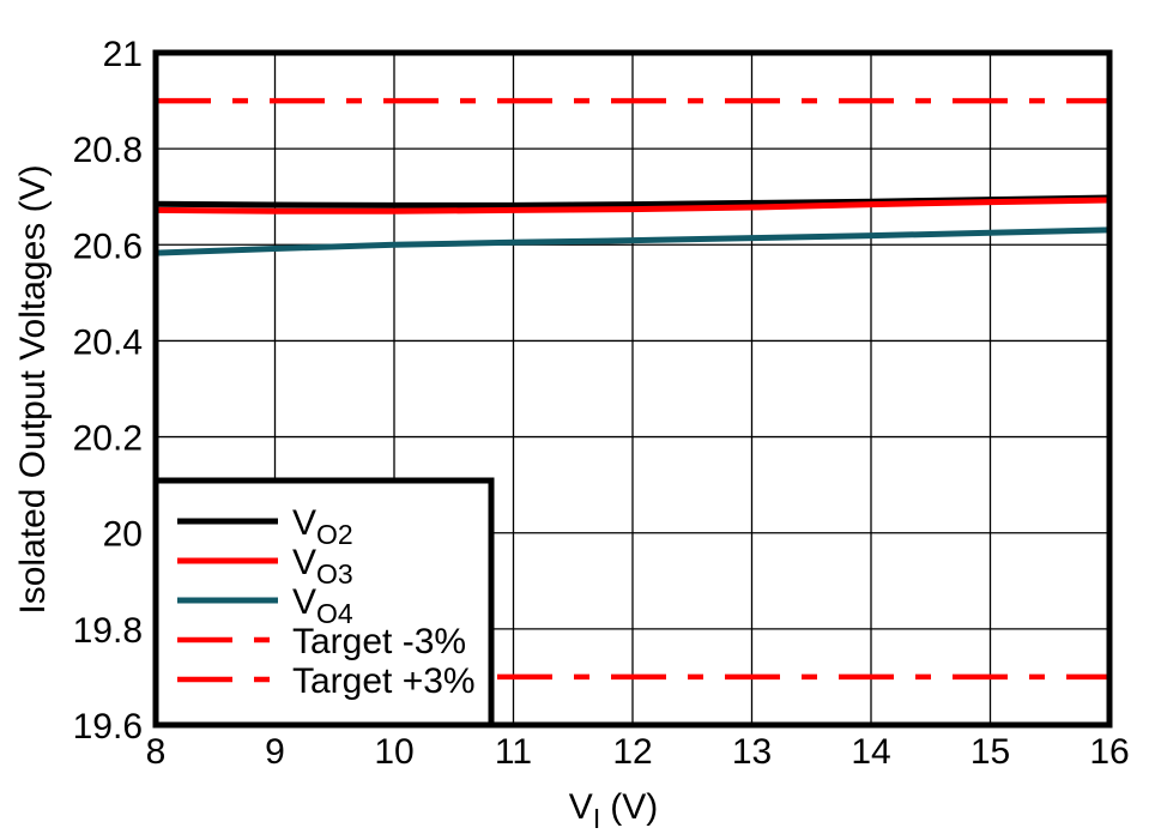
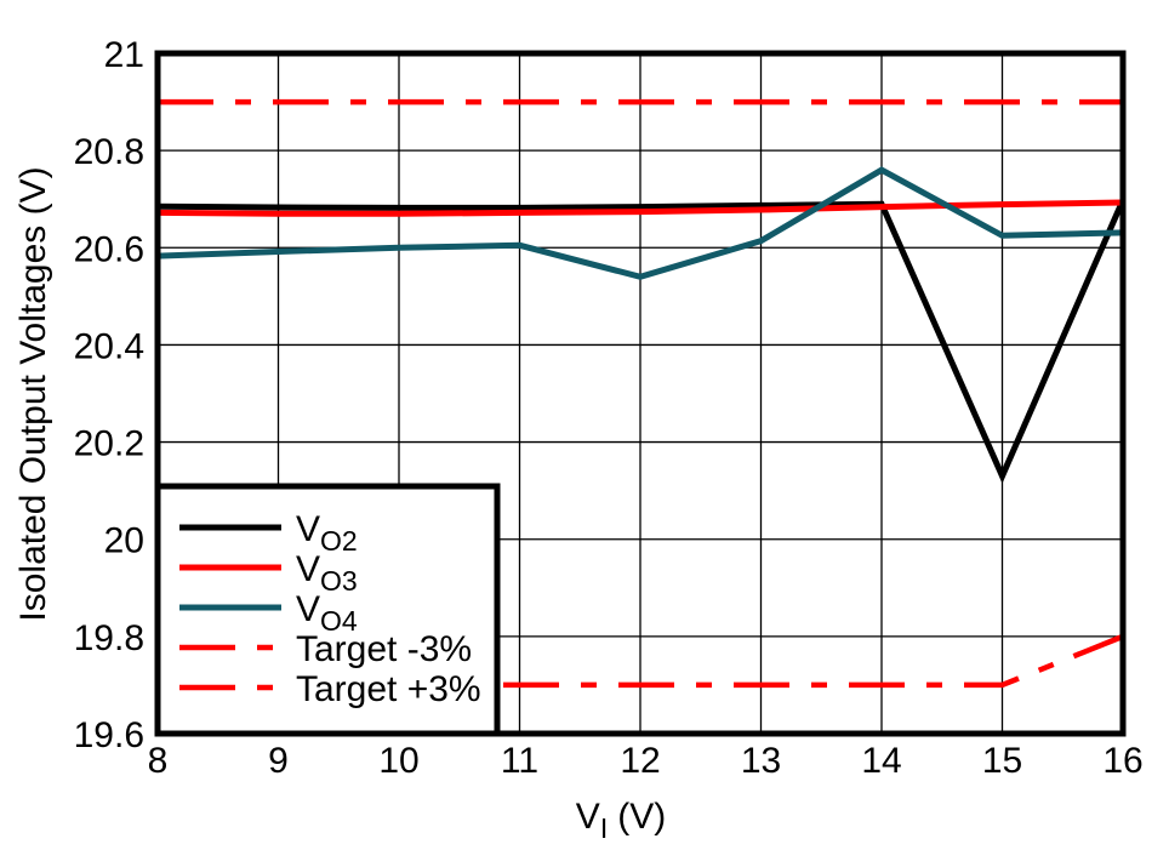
VO4/12: 20.61 -> 20.54
VO4/14: 20.62 -> 20.76
VO2/15: 20.69 -> 20.13
Target -3%/16: 19.7 -> 19.8
